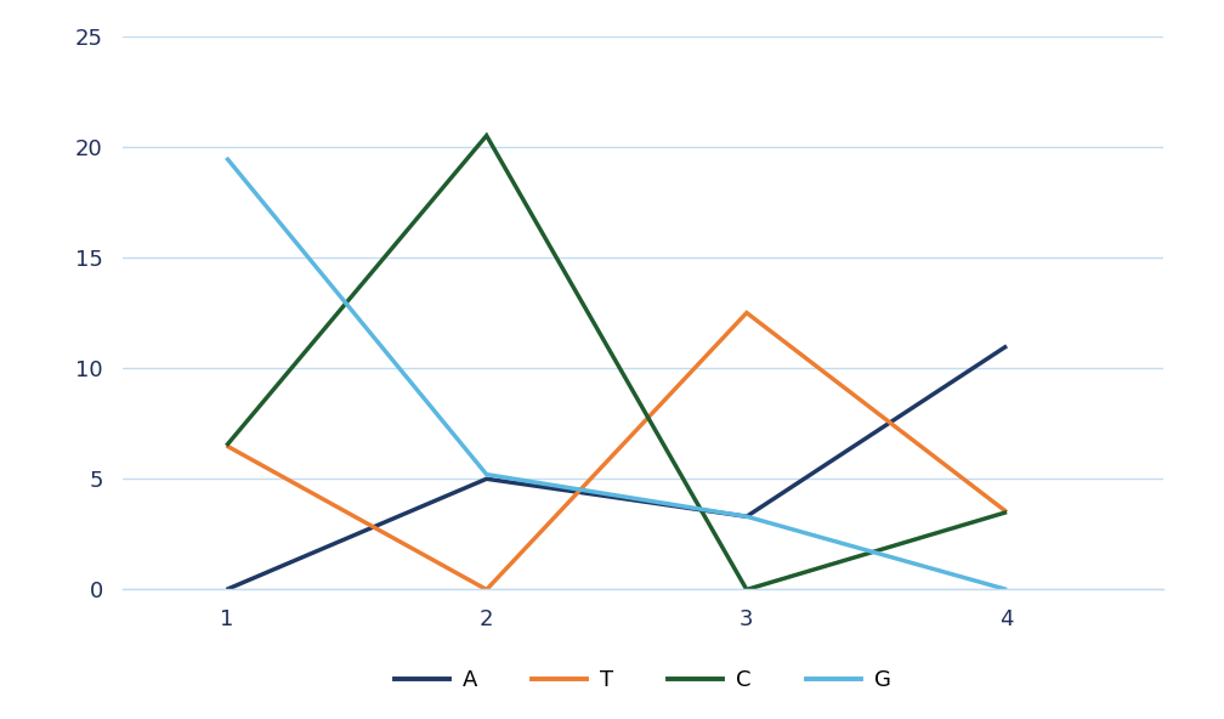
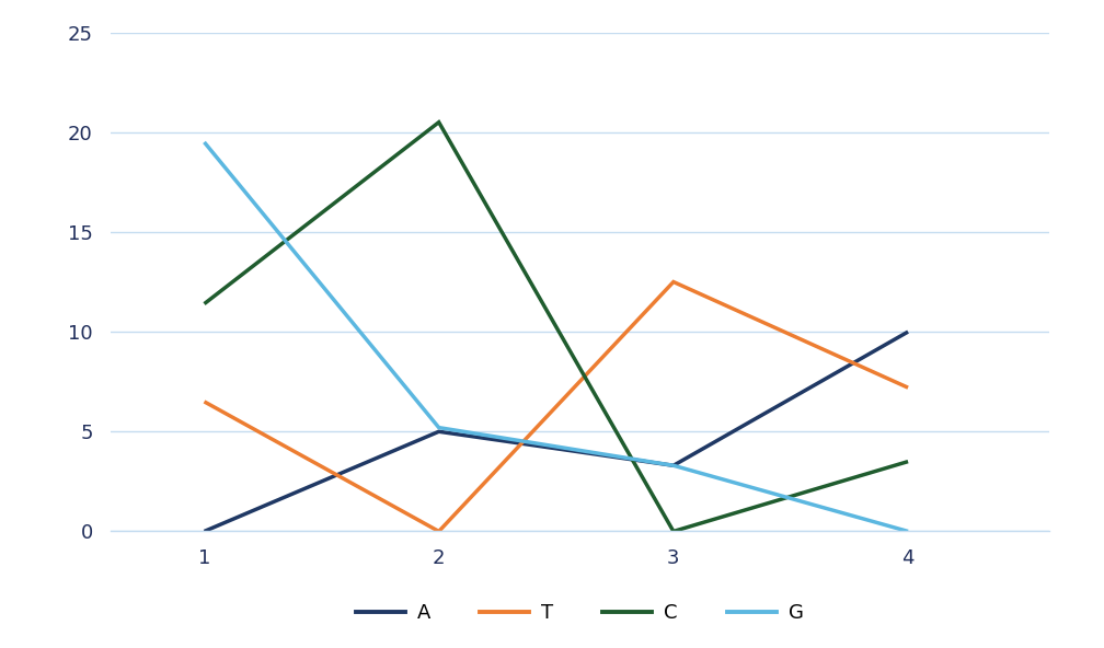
C/1: 6.5 -> 11.4
A/4: 11.0 -> 10.0
T/4: 3.5 -> 7.2
